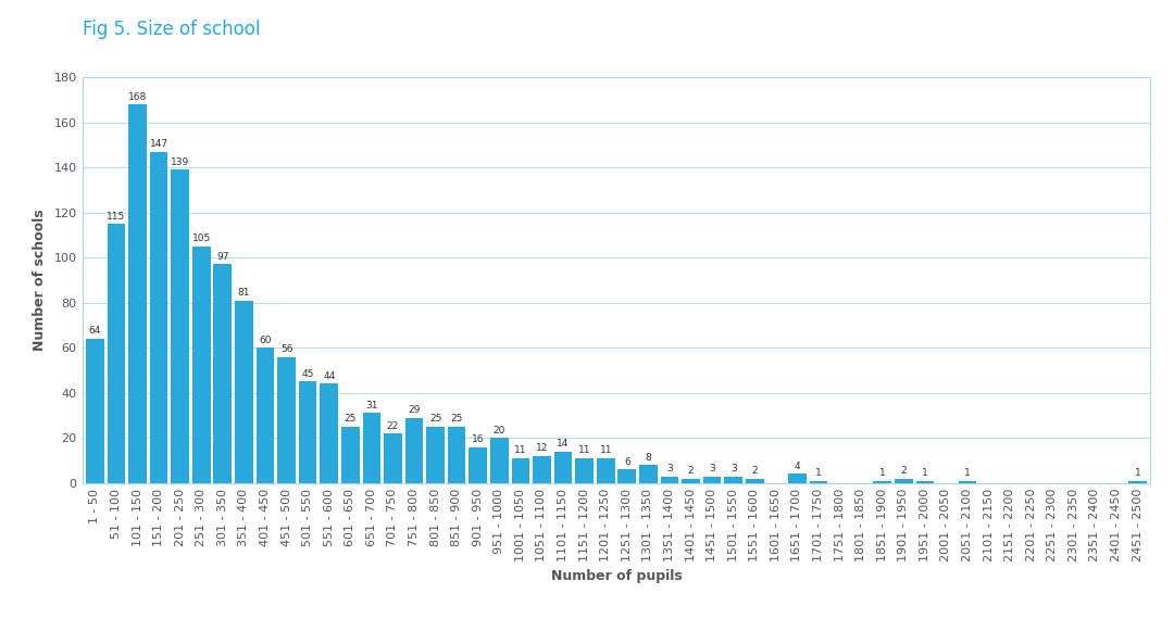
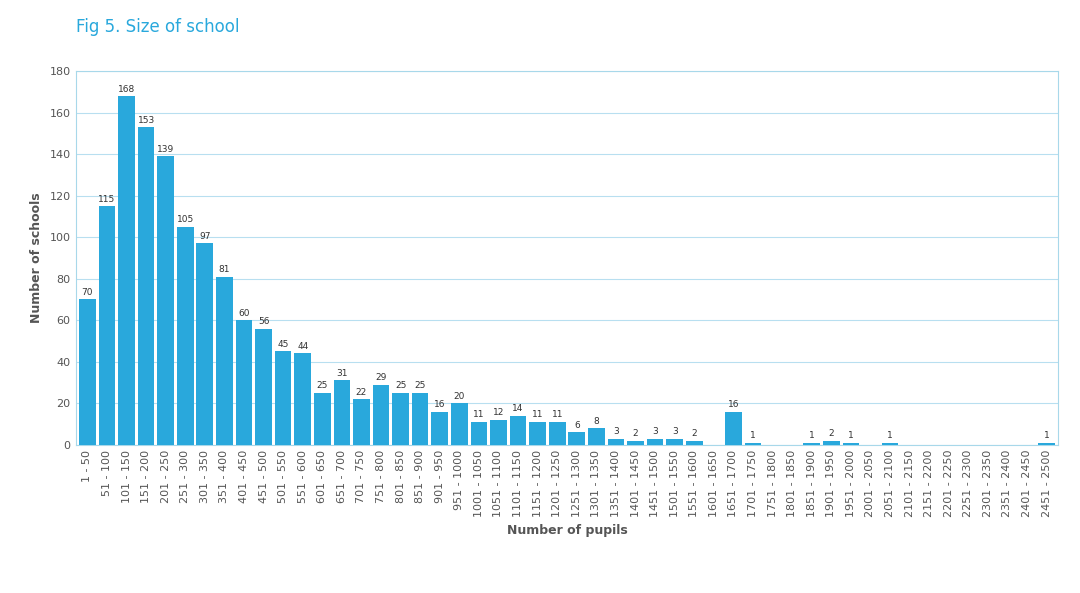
1 - 50: 64 -> 70
151 - 200: 147 -> 153
1651 - 1700: 4 -> 16
